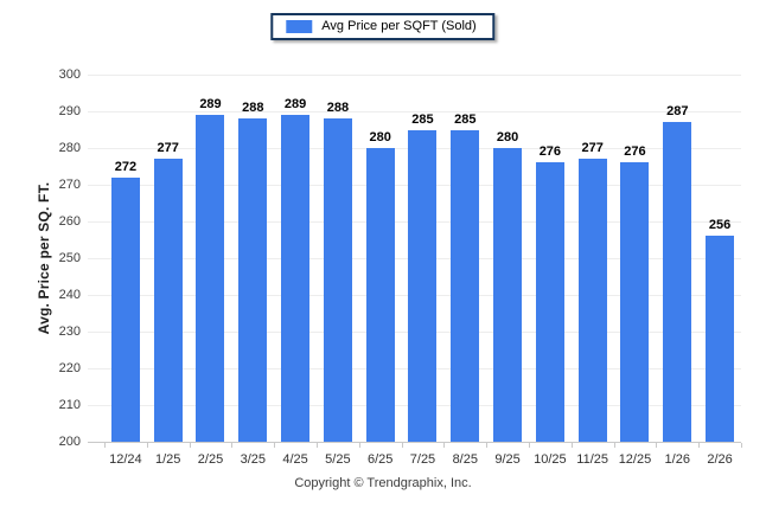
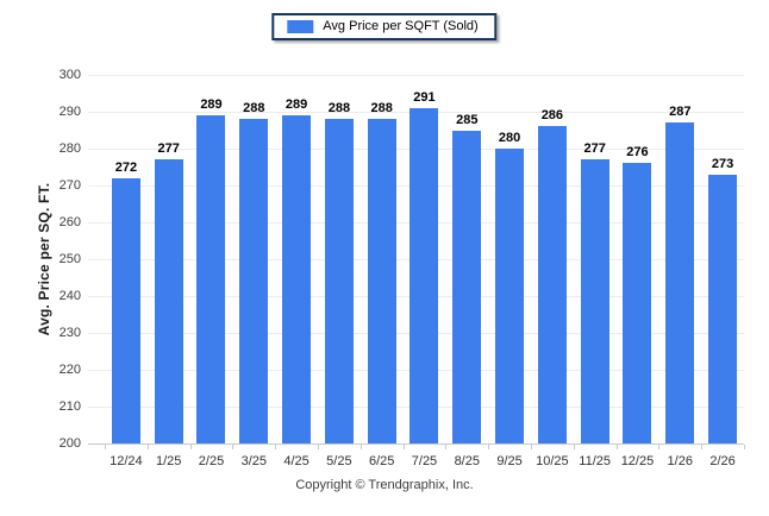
6/25: 280 -> 288
7/25: 285 -> 291
10/25: 276 -> 286
2/26: 256 -> 273
